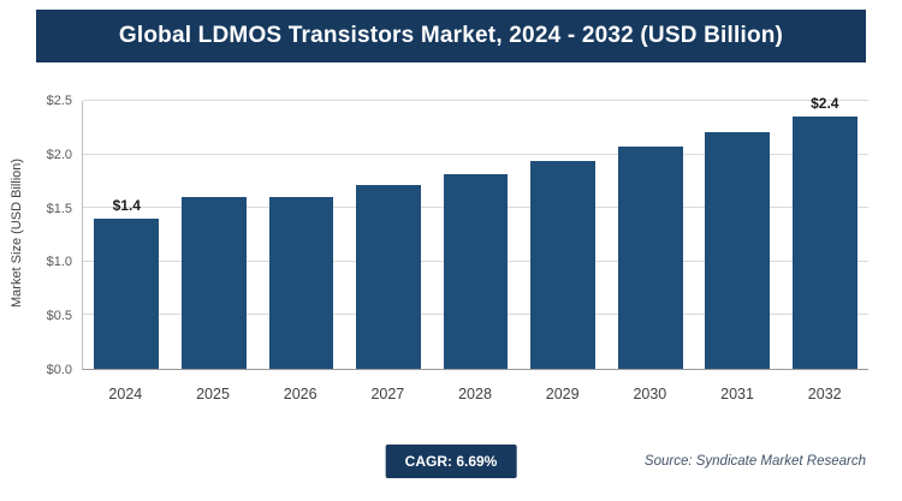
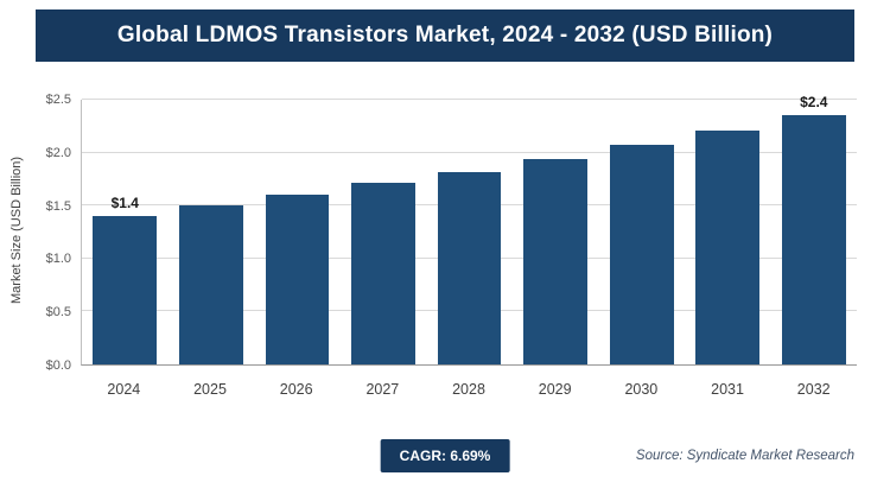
2025: $1.6 -> $1.5
